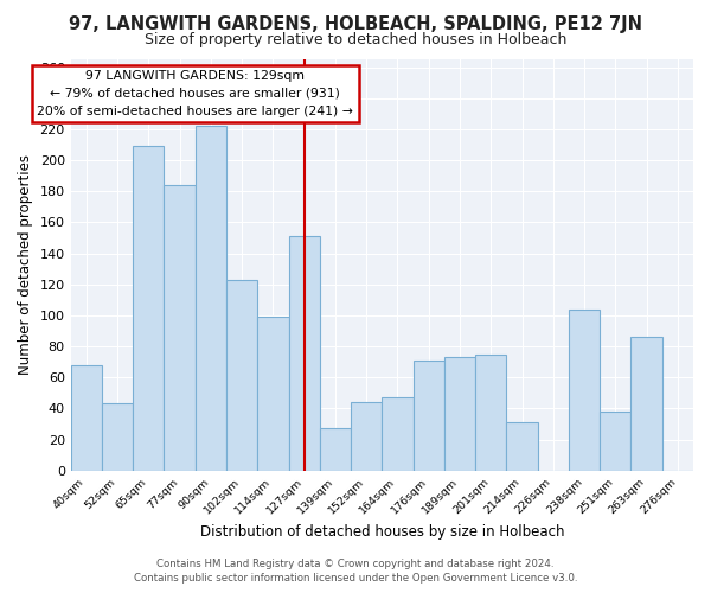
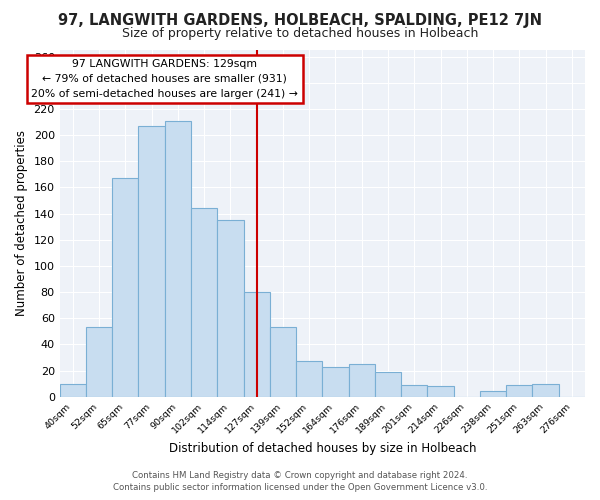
40sqm: 68 -> 10
52sqm: 43 -> 53
65sqm: 209 -> 167
77sqm: 184 -> 207
90sqm: 222 -> 211
102sqm: 123 -> 144
114sqm: 99 -> 135
127sqm: 151 -> 80
139sqm: 27 -> 53
152sqm: 44 -> 27
164sqm: 47 -> 23
176sqm: 71 -> 25
189sqm: 73 -> 19
201sqm: 75 -> 9
214sqm: 31 -> 8
238sqm: 104 -> 4
251sqm: 38 -> 9
263sqm: 86 -> 10
